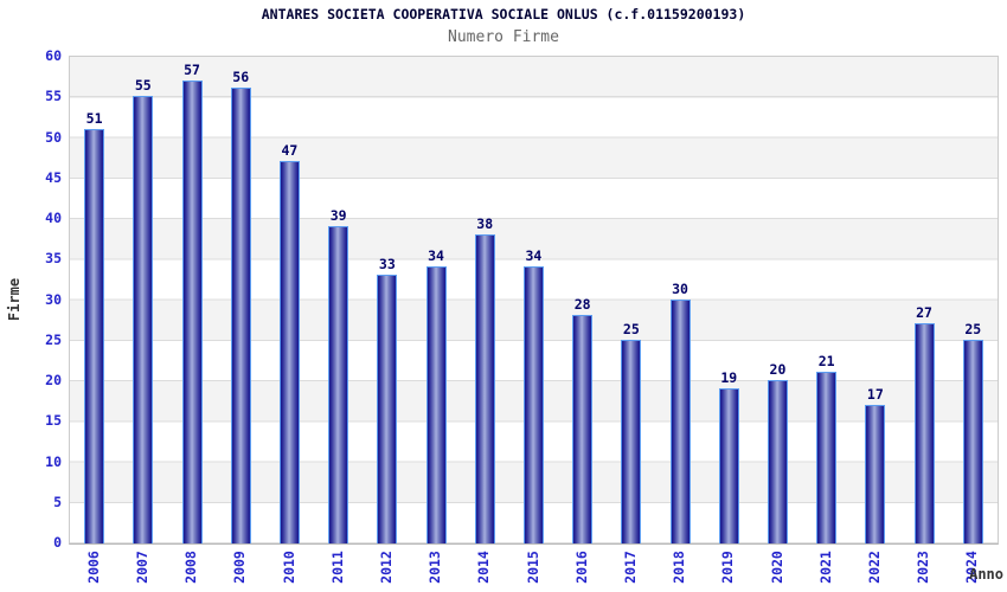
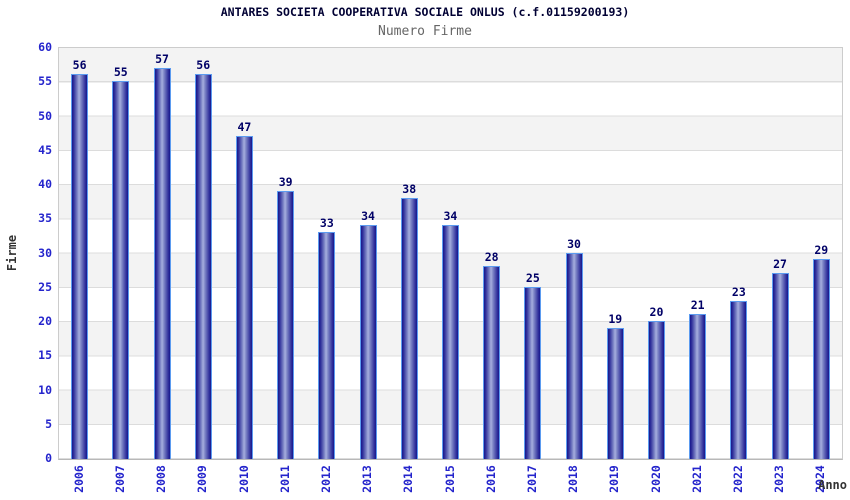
2006: 51 -> 56
2022: 17 -> 23
2024: 25 -> 29
